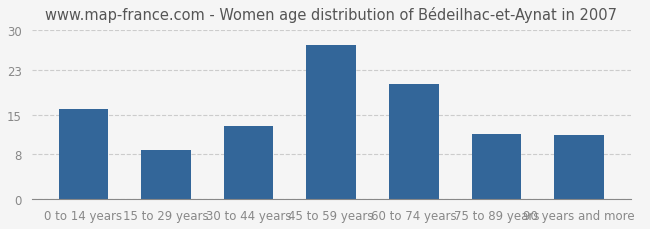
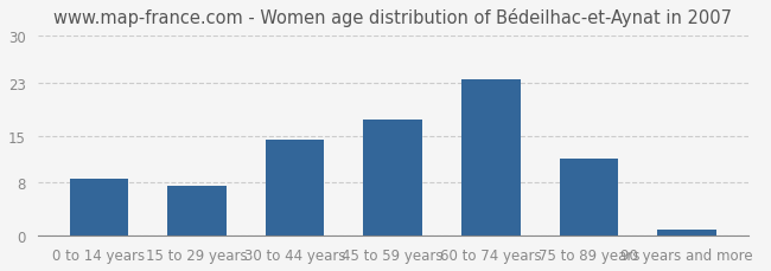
0 to 14 years: 16.0 -> 8.5
15 to 29 years: 8.8 -> 7.5
30 to 44 years: 13.0 -> 14.5
45 to 59 years: 27.4 -> 17.5
60 to 74 years: 20.4 -> 23.5
90 years and more: 11.4 -> 1.0
